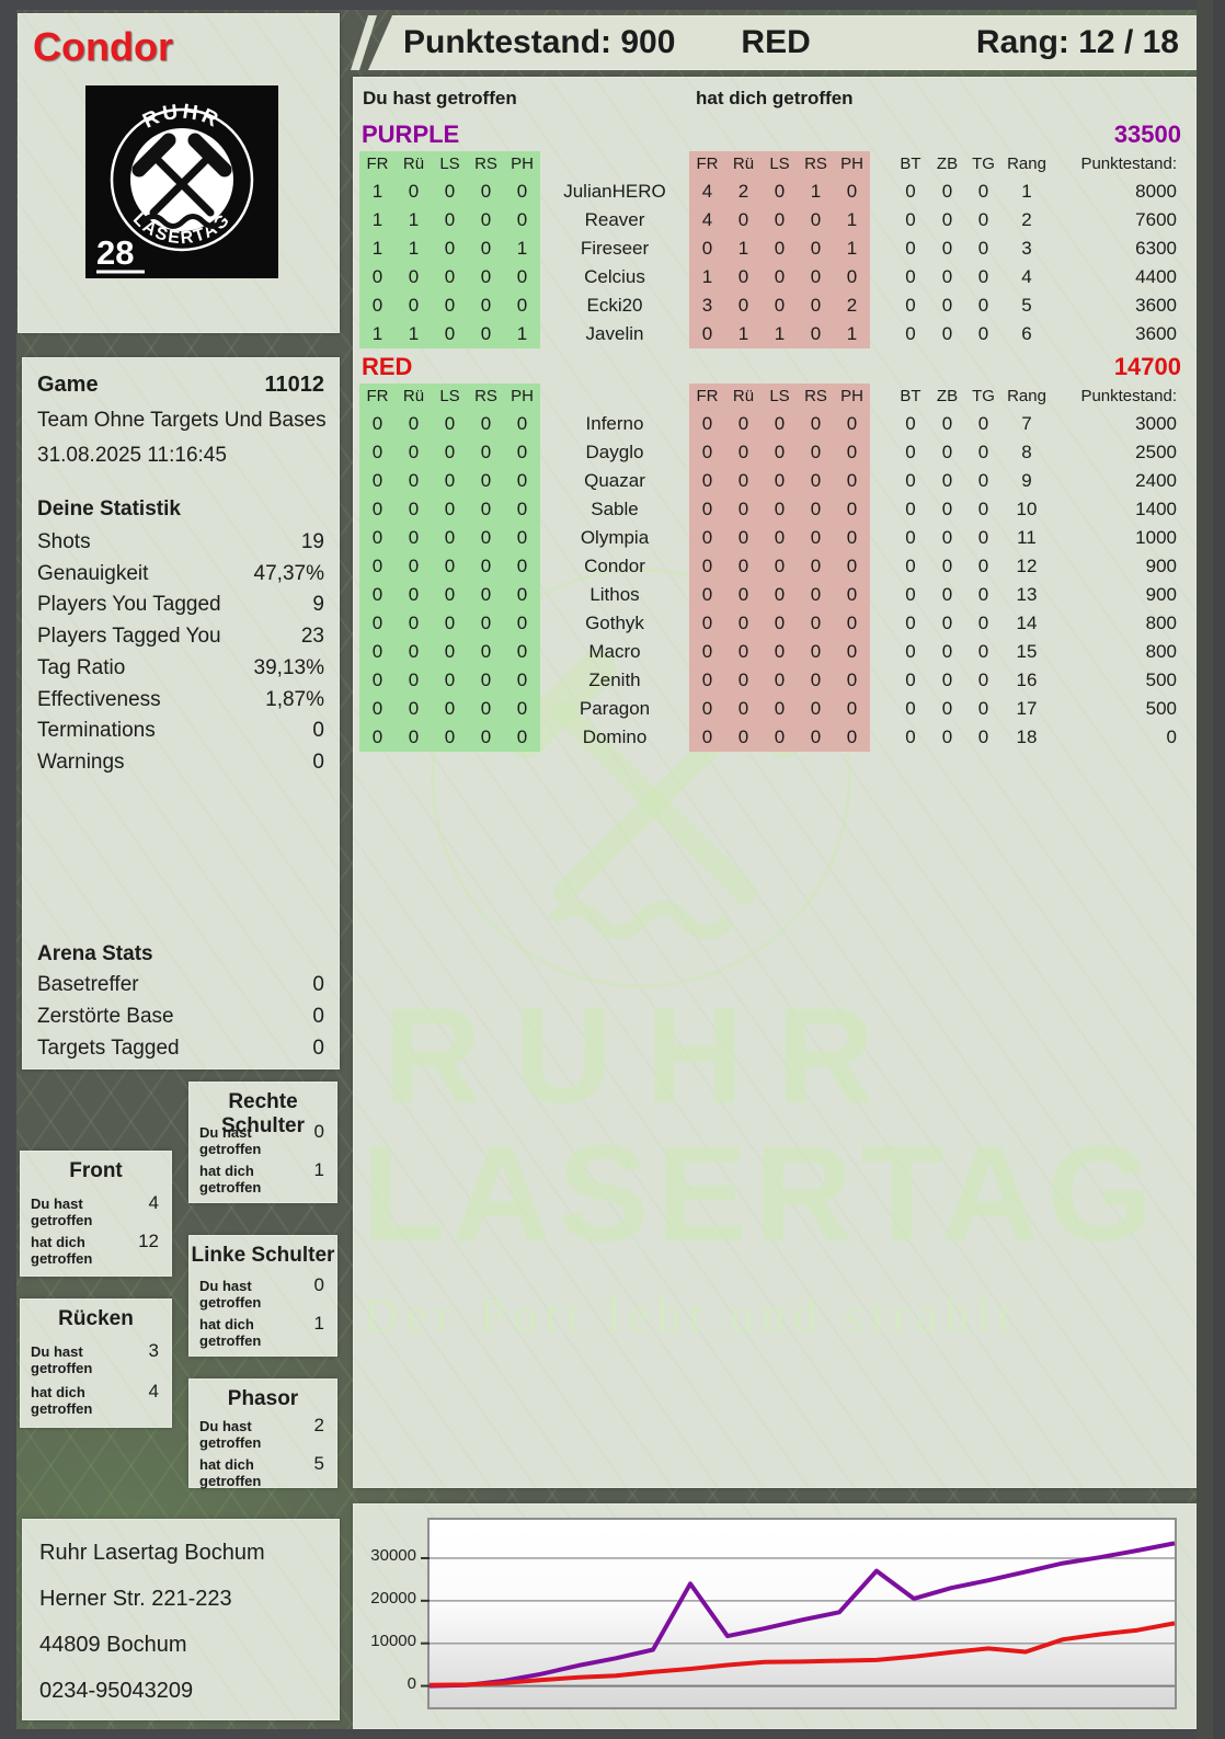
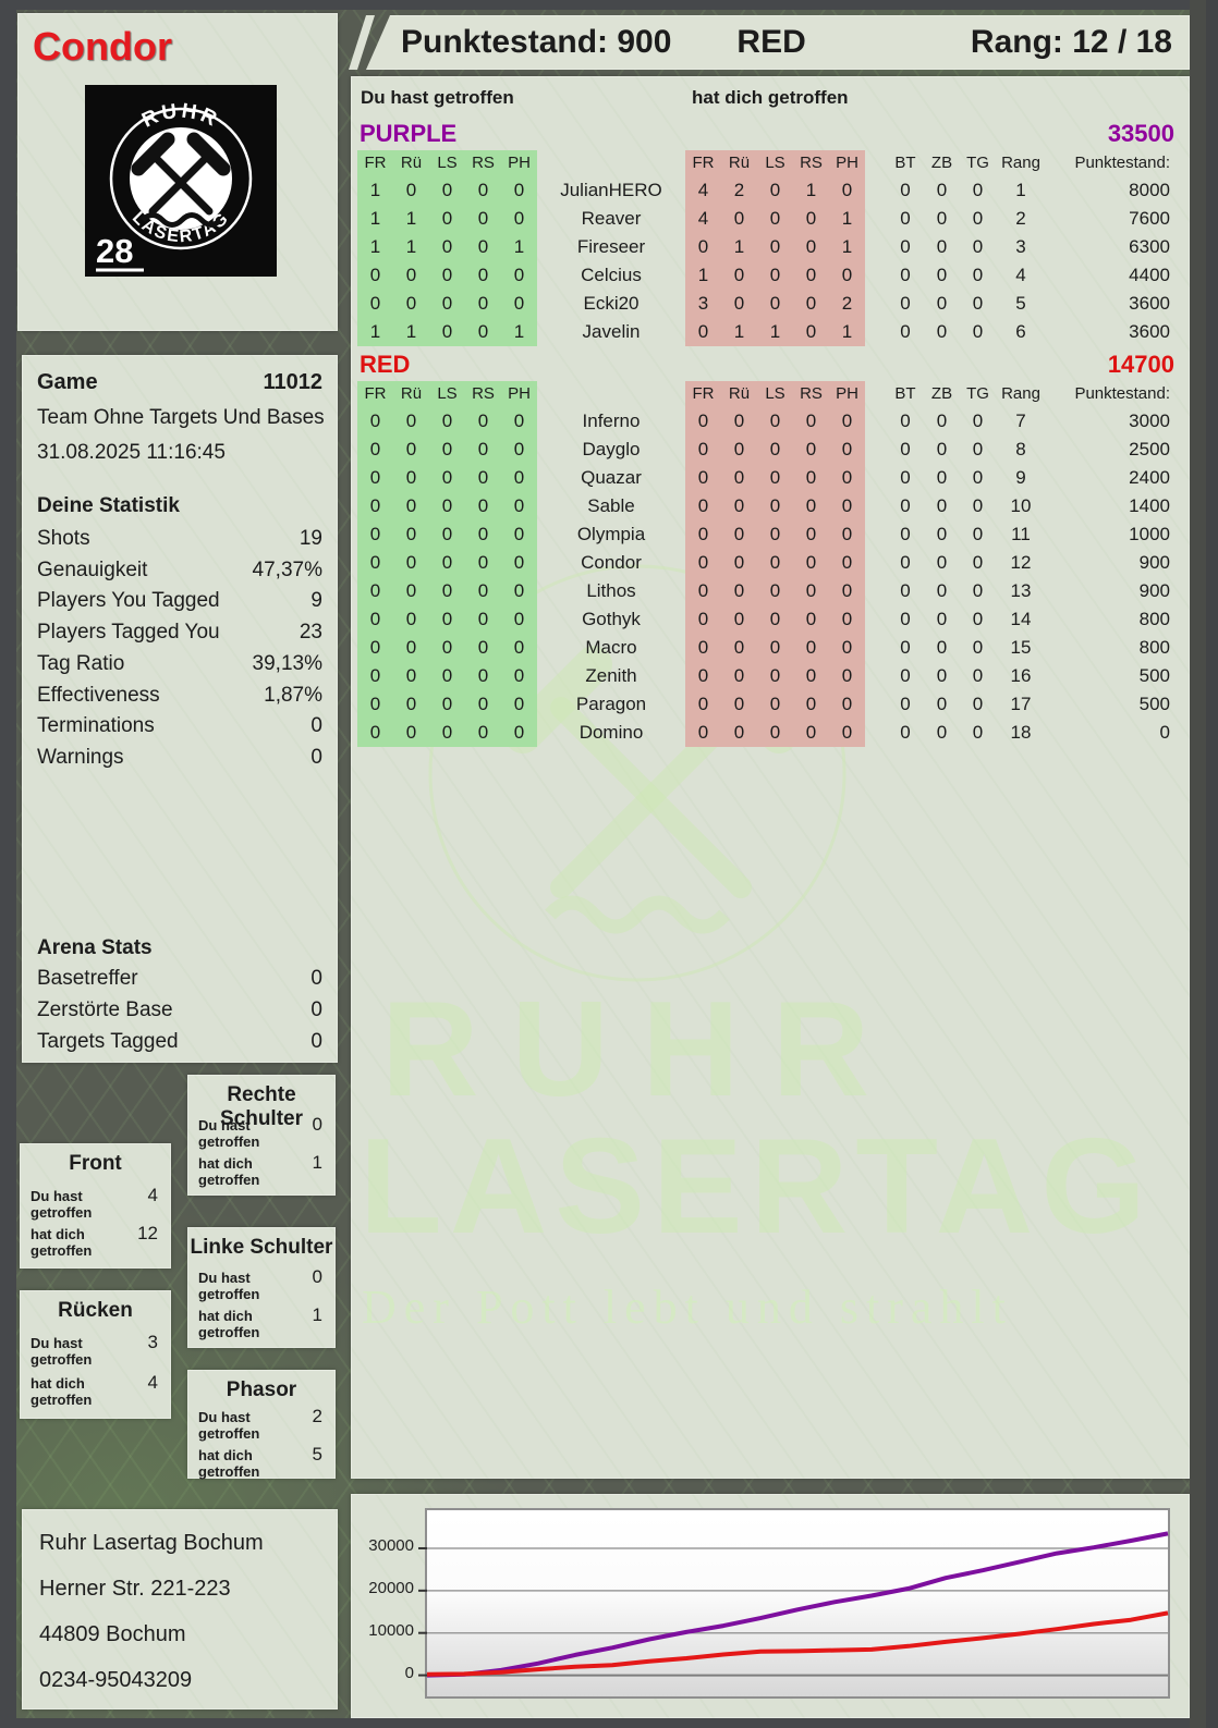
PURPLE/7: 24000 -> 10000
PURPLE/12: 27000 -> 19000
RED/16: 8000 -> 10000
